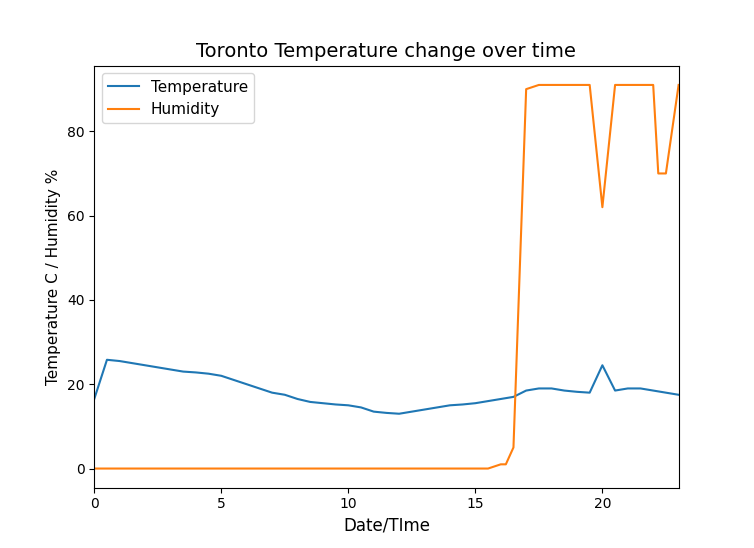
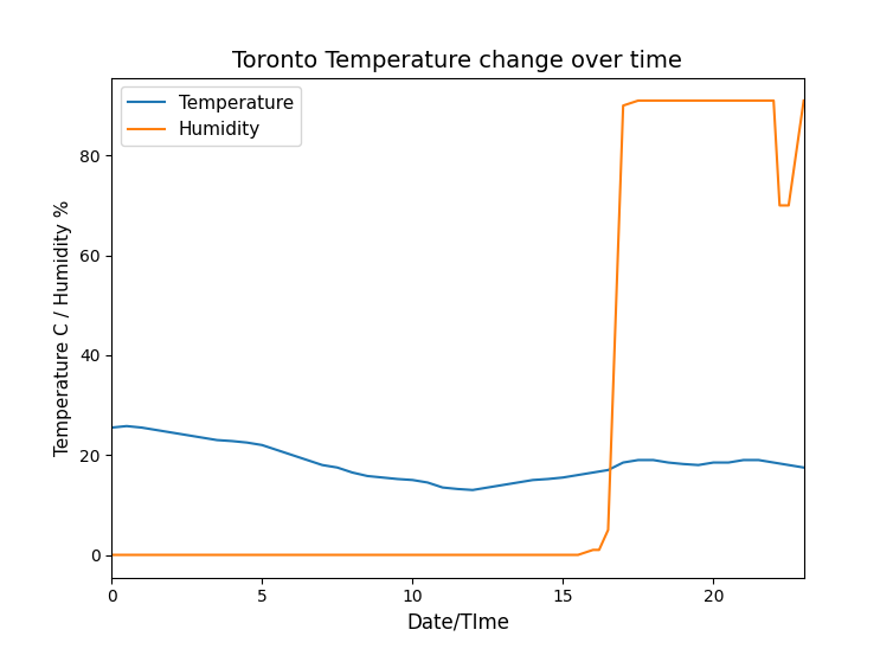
Temperature/0: 16.5 -> 25.5
Temperature/20: 24.5 -> 18.5
Humidity/20: 62 -> 91
